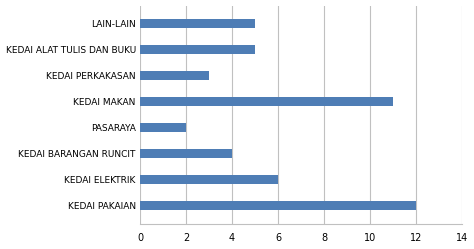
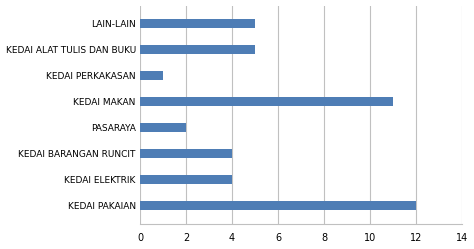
KEDAI PERKAKASAN: 3 -> 1
KEDAI ELEKTRIK: 6 -> 4
